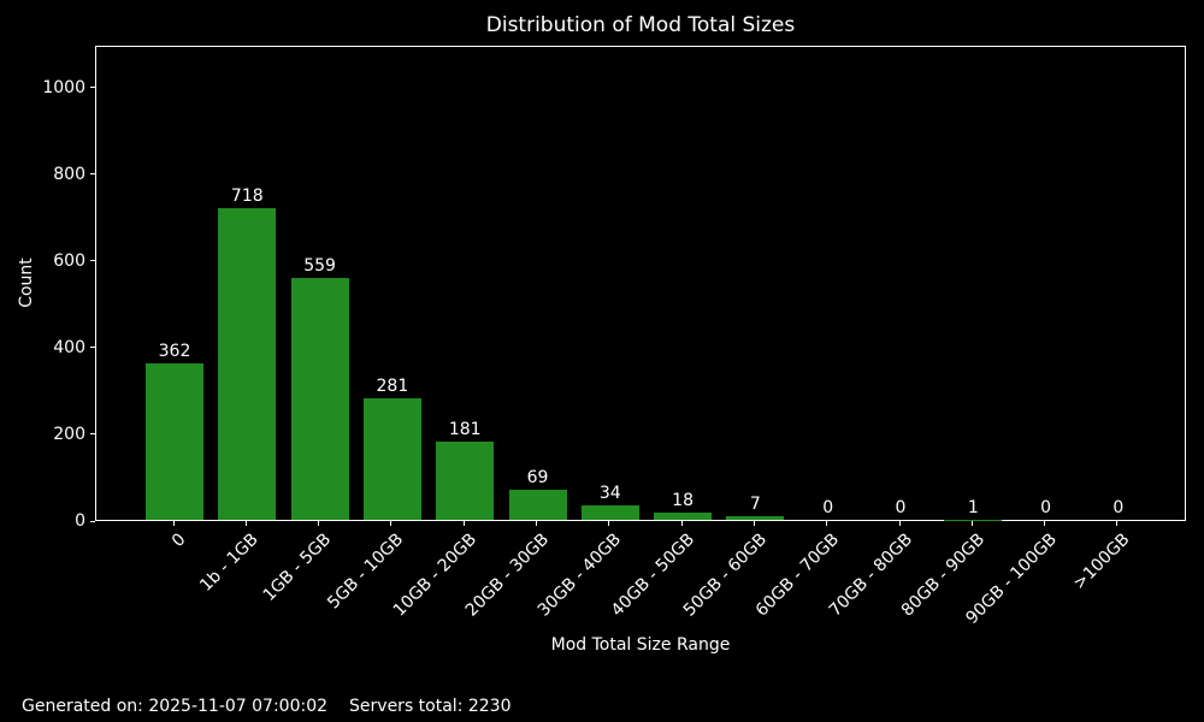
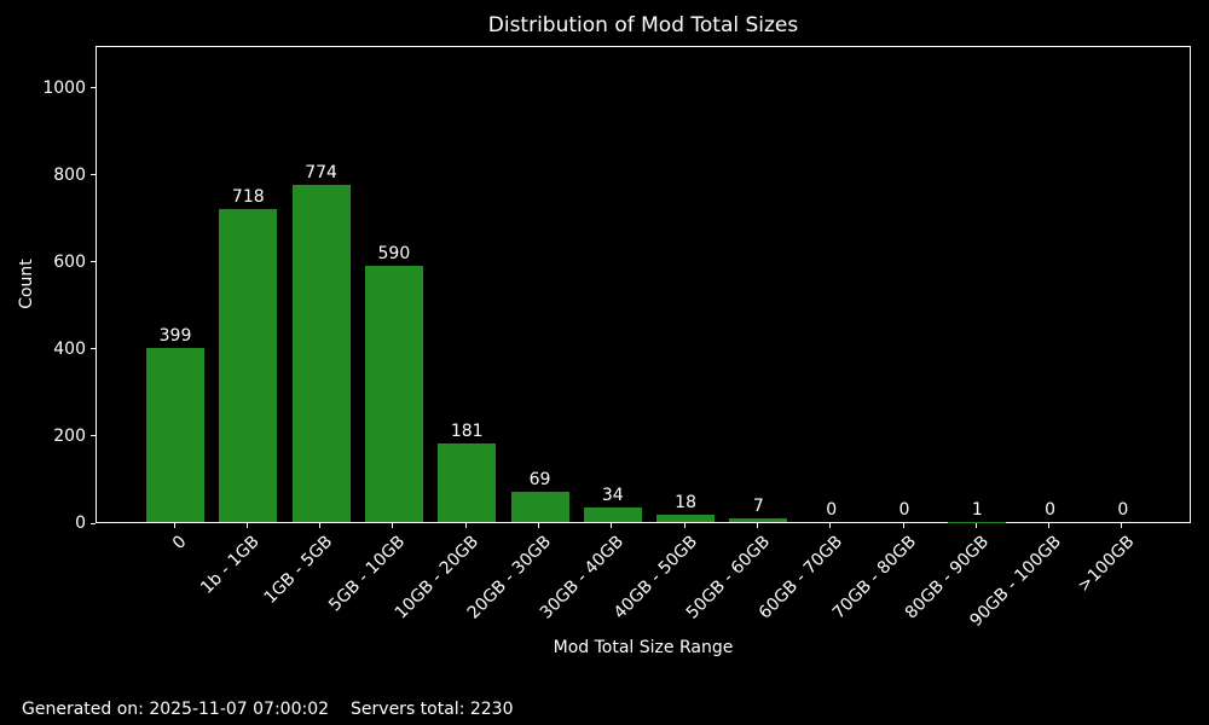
0: 362 -> 399
1GB - 5GB: 559 -> 774
5GB - 10GB: 281 -> 590
